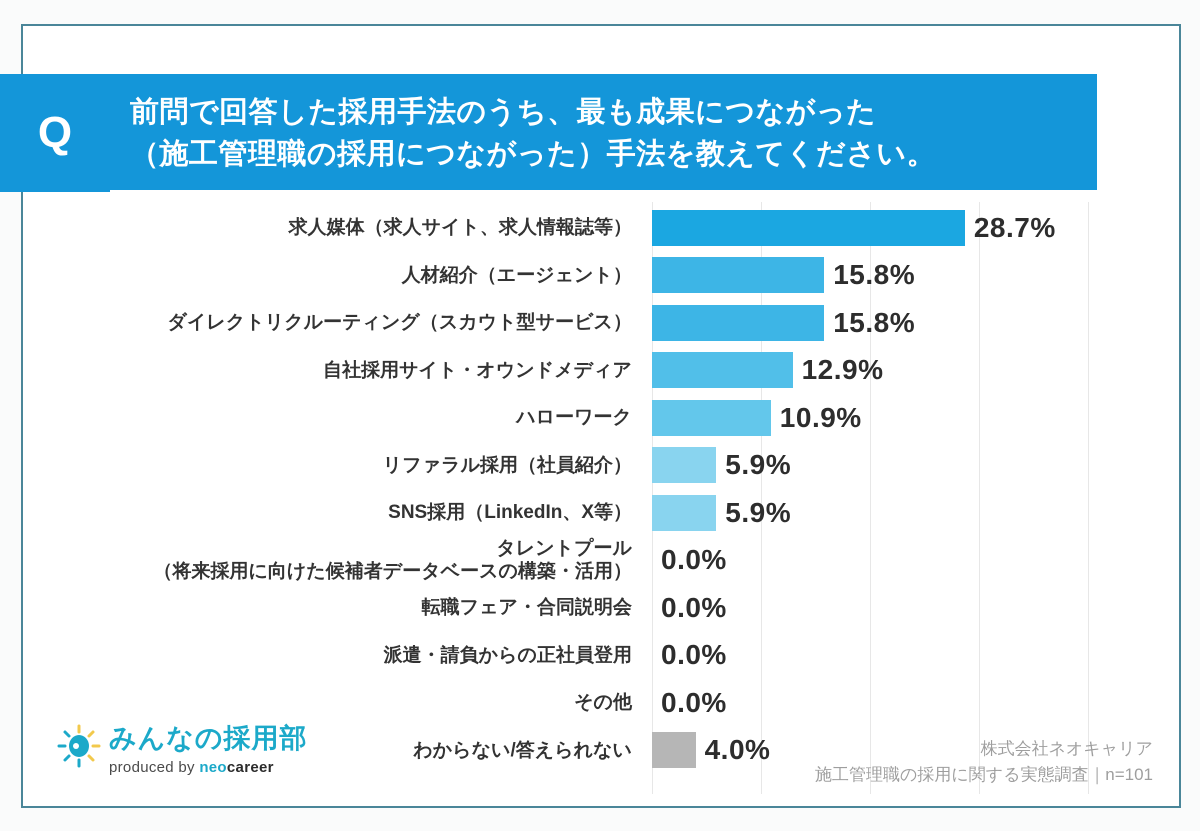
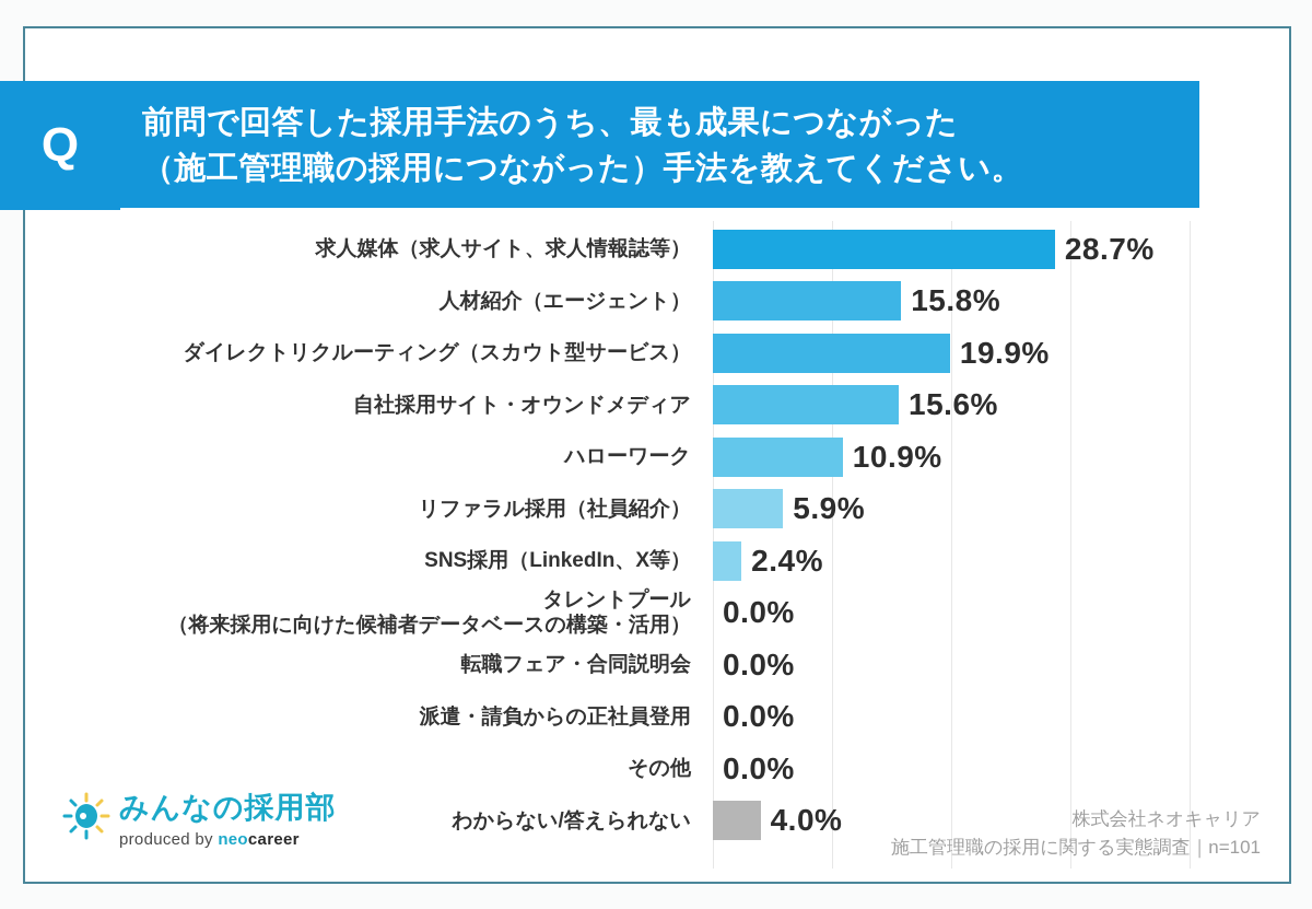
ダイレクトリクルーティング（スカウト型サービス）: 15.8% -> 19.9%
自社採用サイト・オウンドメディア: 12.9% -> 15.6%
SNS採用（LinkedIn、X等）: 5.9% -> 2.4%
